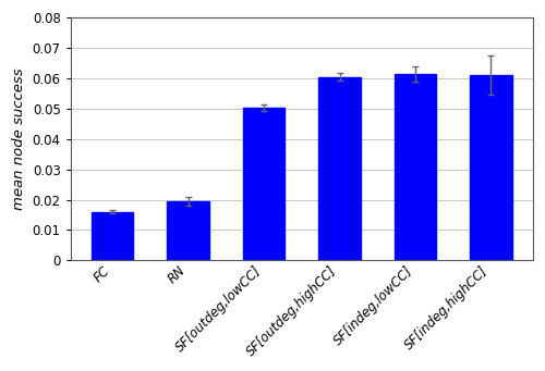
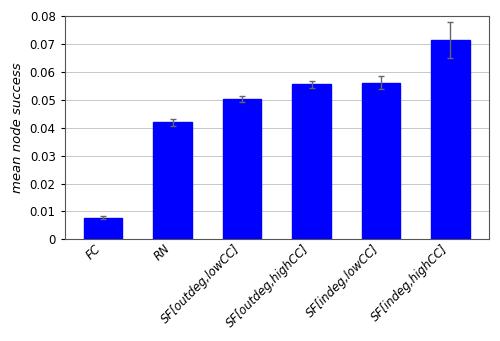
FC: 0.0160 -> 0.0078
RN: 0.0195 -> 0.0420
SF[outdeg,highCC]: 0.0605 -> 0.0555
SF[indeg,lowCC]: 0.0615 -> 0.0562
SF[indeg,highCC]: 0.0610 -> 0.0715
